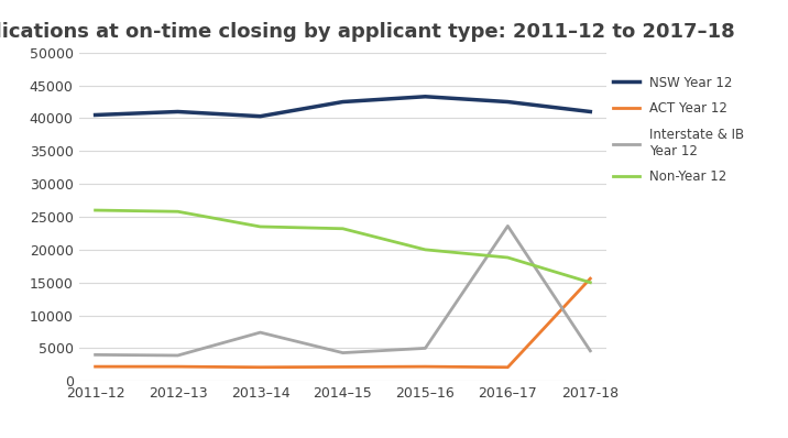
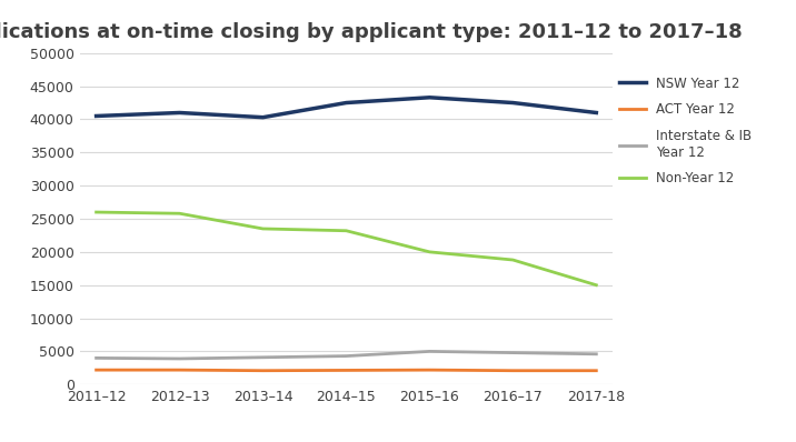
Interstate & IB Year 12/2013–14: 7400 -> 4100
Interstate & IB Year 12/2016–17: 23600 -> 4800
ACT Year 12/2017-18: 15600 -> 2100
